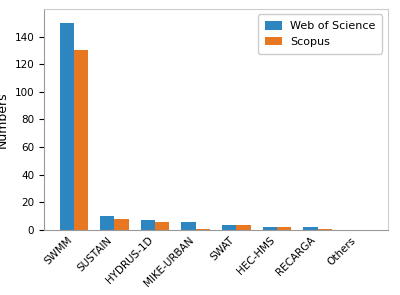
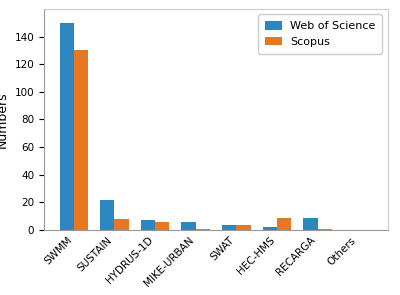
Web of Science/SUSTAIN: 10 -> 22
Scopus/HEC-HMS: 2 -> 9
Web of Science/RECARGA: 2 -> 9
